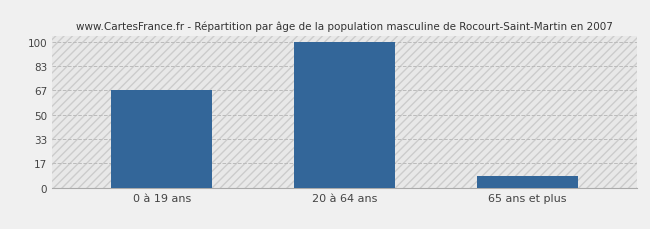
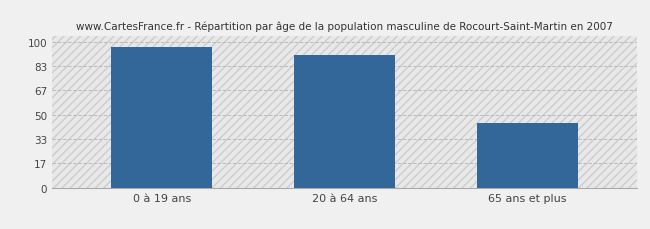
0 à 19 ans: 67 -> 96
20 à 64 ans: 100 -> 91
65 ans et plus: 8 -> 44
